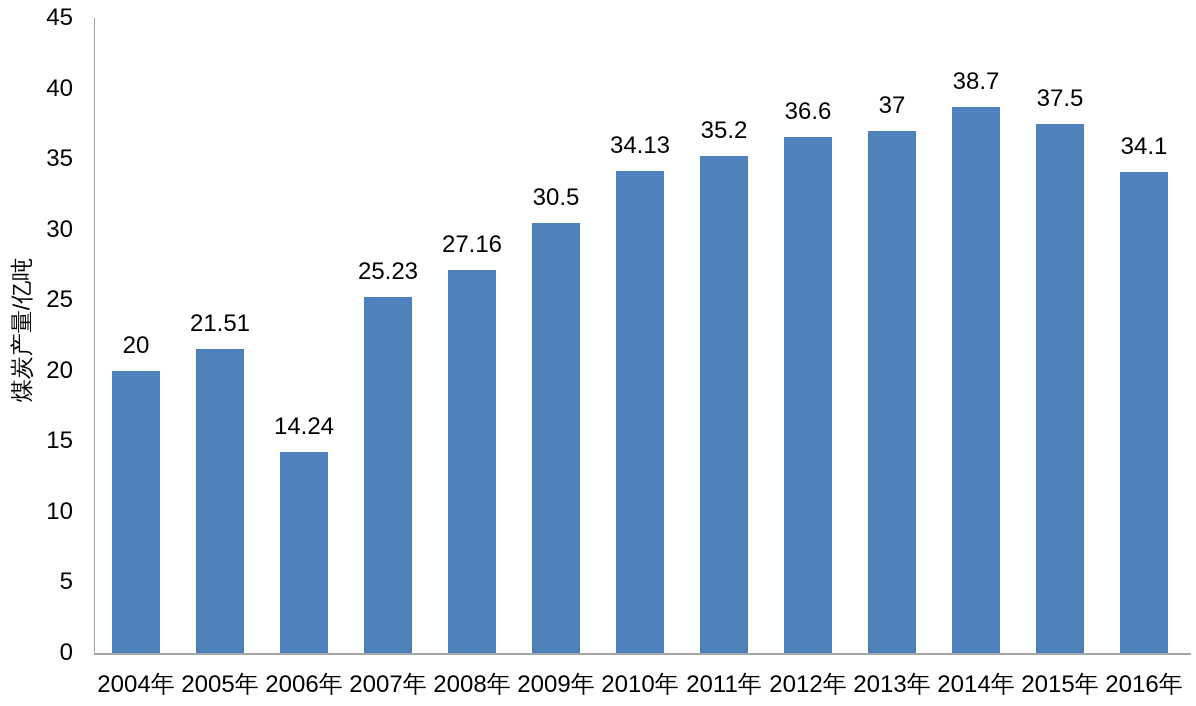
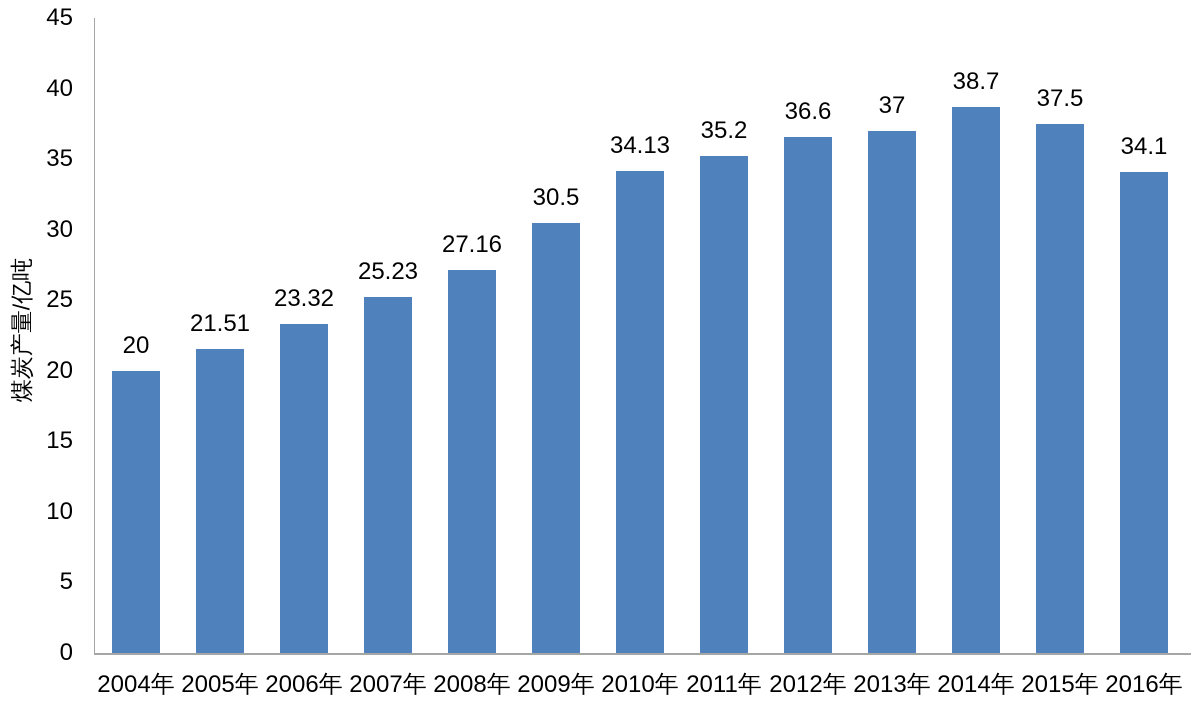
2006年: 14.24 -> 23.32
